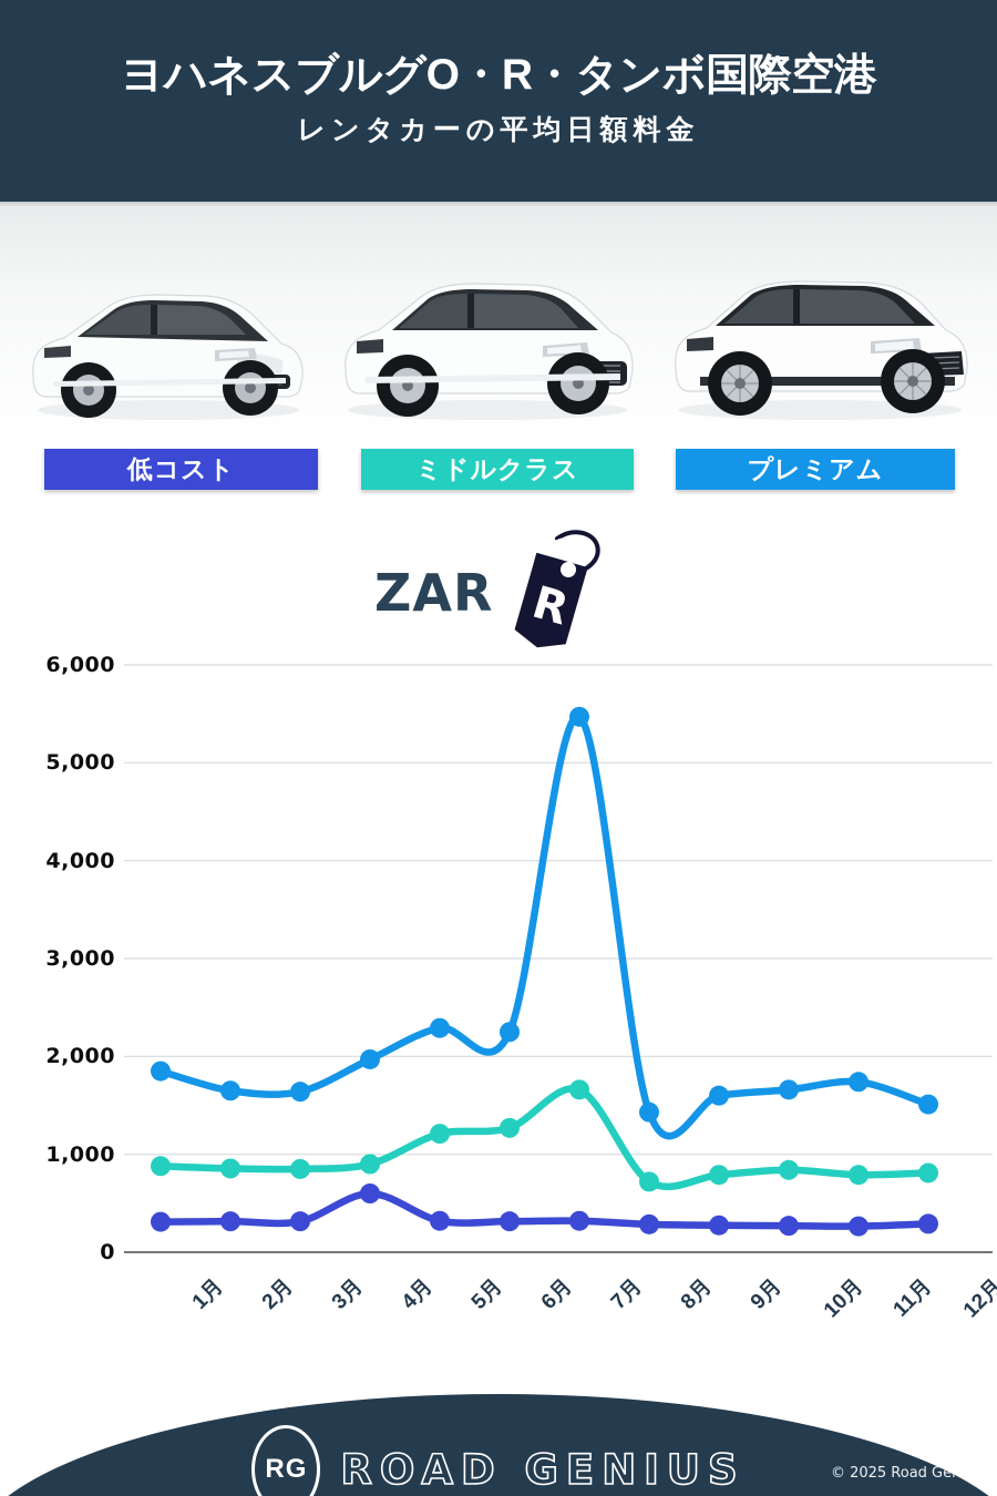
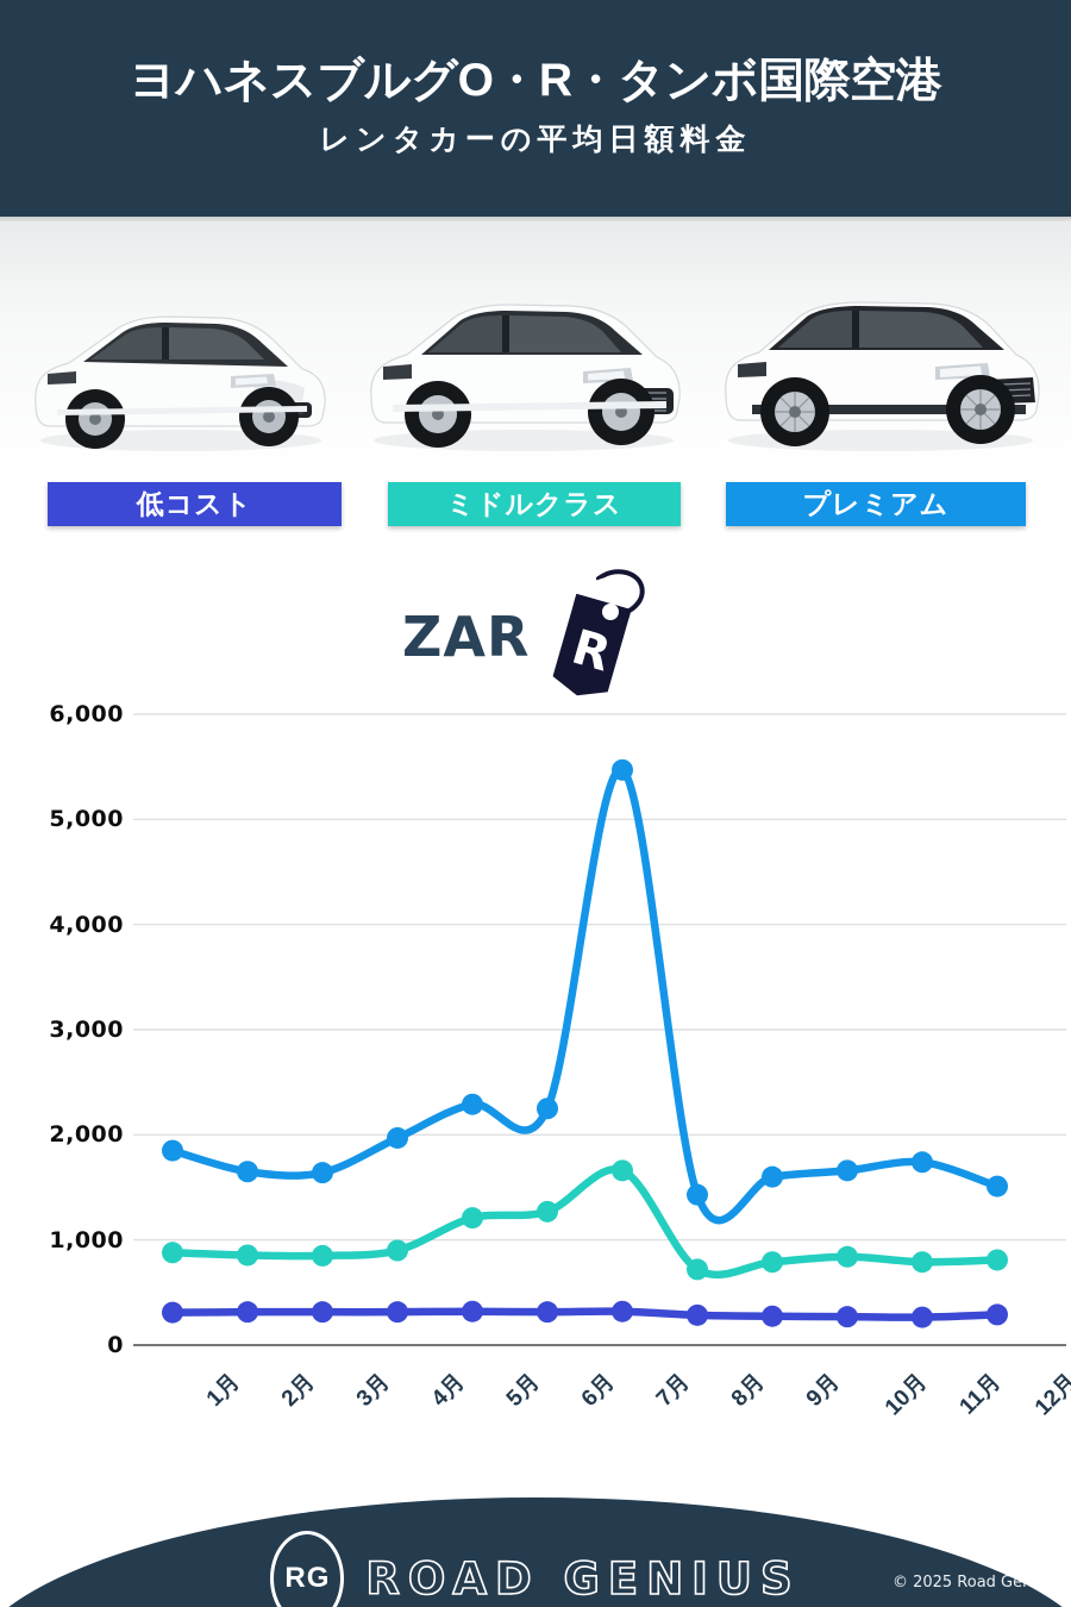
低コスト/4月: 600 -> 300
